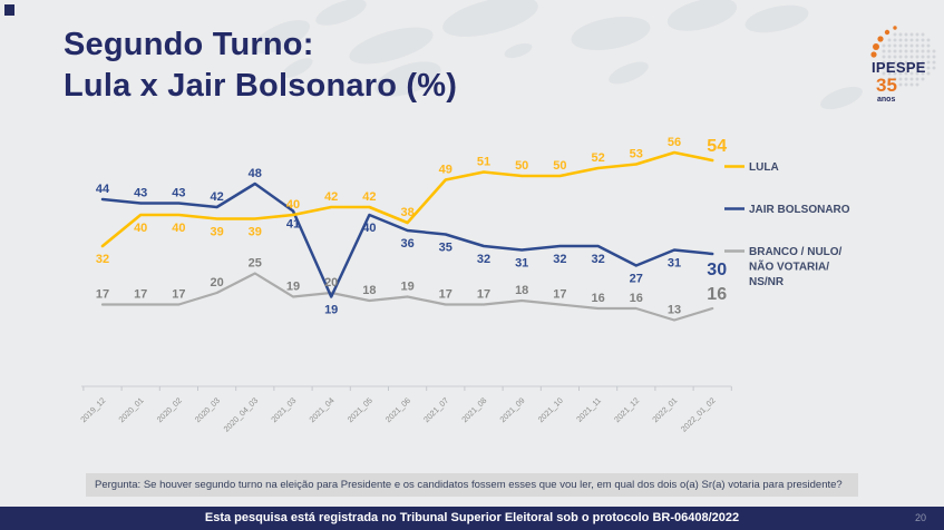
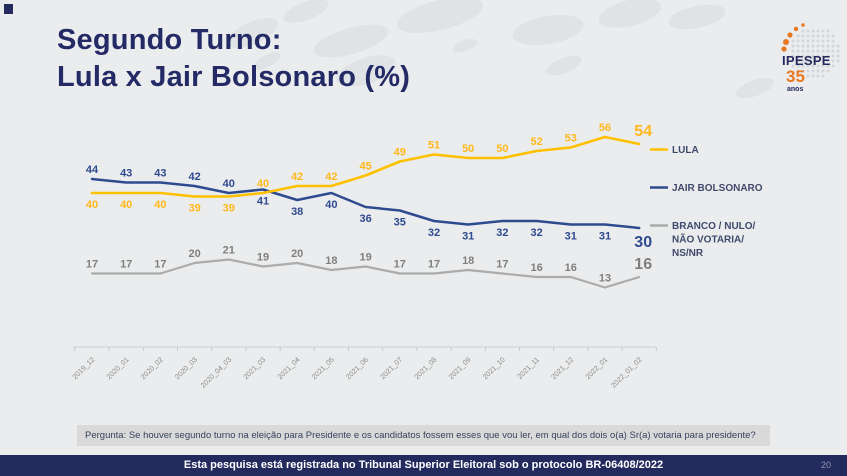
LULA/2019_12: 32 -> 40
BRANCO / NULO/ NÃO VOTARIA/ NS/NR/2020_04_03: 25 -> 21
JAIR BOLSONARO/2020_04_03: 48 -> 40
JAIR BOLSONARO/2021_04: 19 -> 38
LULA/2021_06: 38 -> 45
JAIR BOLSONARO/2021_12: 27 -> 31
